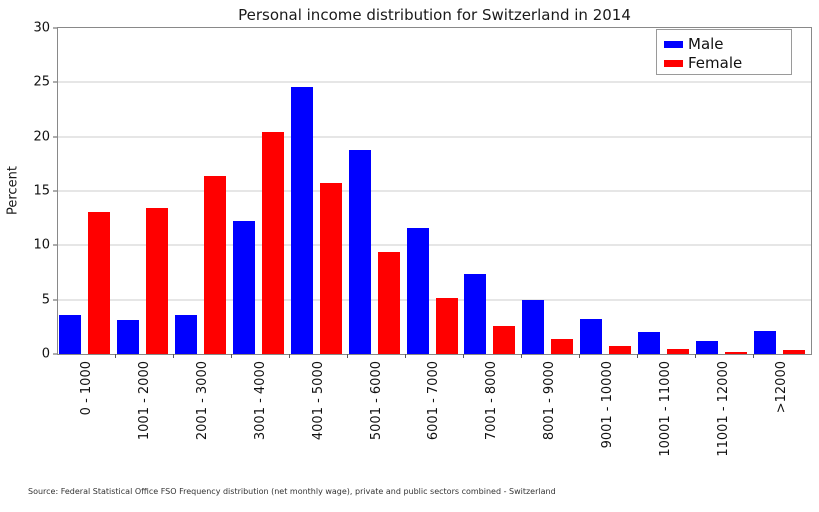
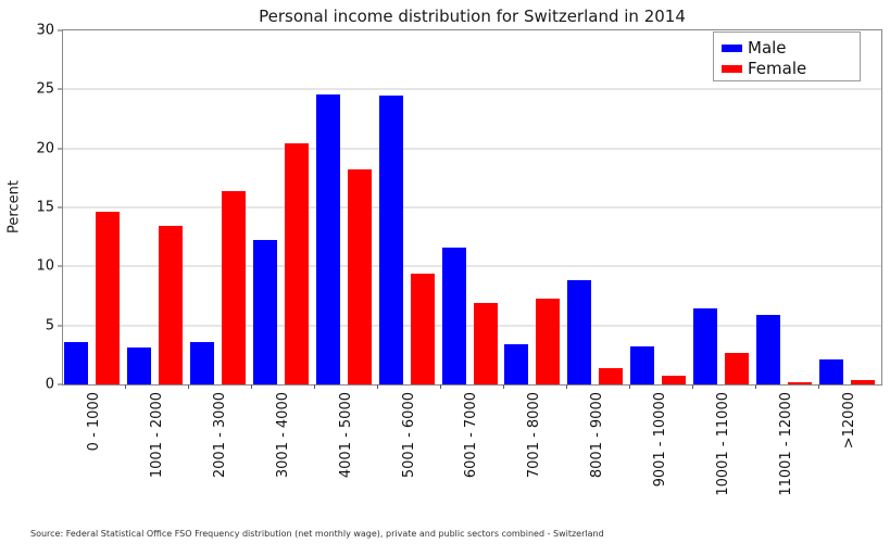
Female/0 - 1000: 13.1 -> 14.6
Female/4001 - 5000: 15.7 -> 18.2
Male/5001 - 6000: 18.8 -> 24.5
Female/6001 - 7000: 5.2 -> 6.9
Male/7001 - 8000: 7.4 -> 3.4
Female/7001 - 8000: 2.6 -> 7.3
Male/8001 - 9000: 5.0 -> 8.8
Male/10001 - 11000: 2.0 -> 6.4
Female/10001 - 11000: 0.5 -> 2.7
Male/11001 - 12000: 1.2 -> 5.9
